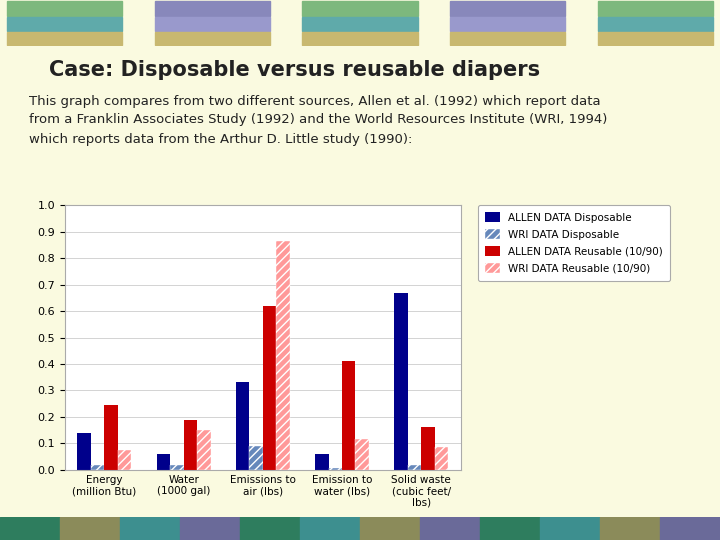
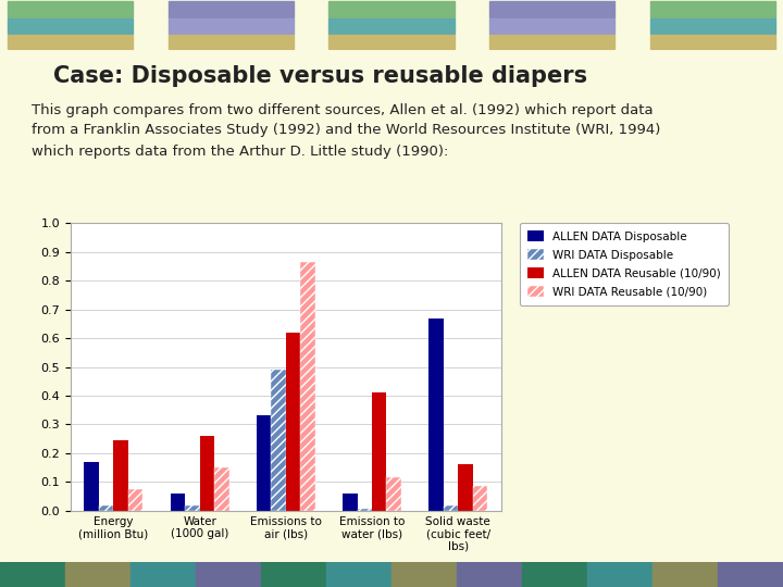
ALLEN DATA Disposable/Energy (million Btu): 0.14 -> 0.17
ALLEN DATA Reusable (10/90)/Water (1000 gal): 0.190 -> 0.260
WRI DATA Disposable/Emissions to air (lbs): 0.090 -> 0.490
